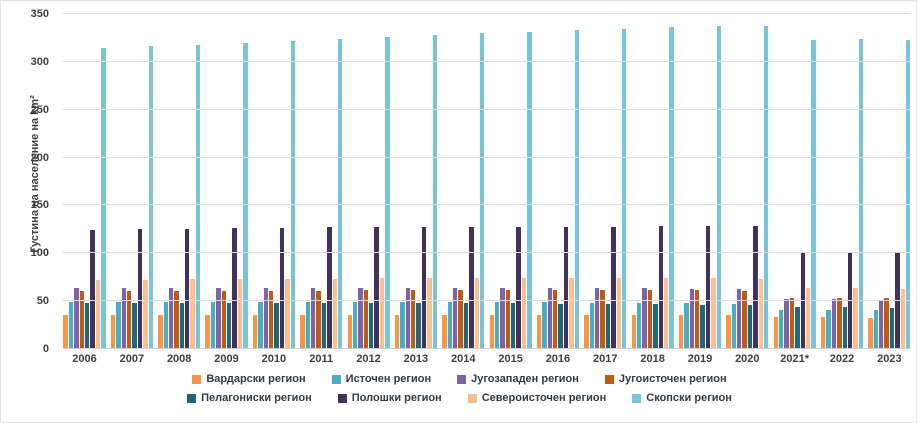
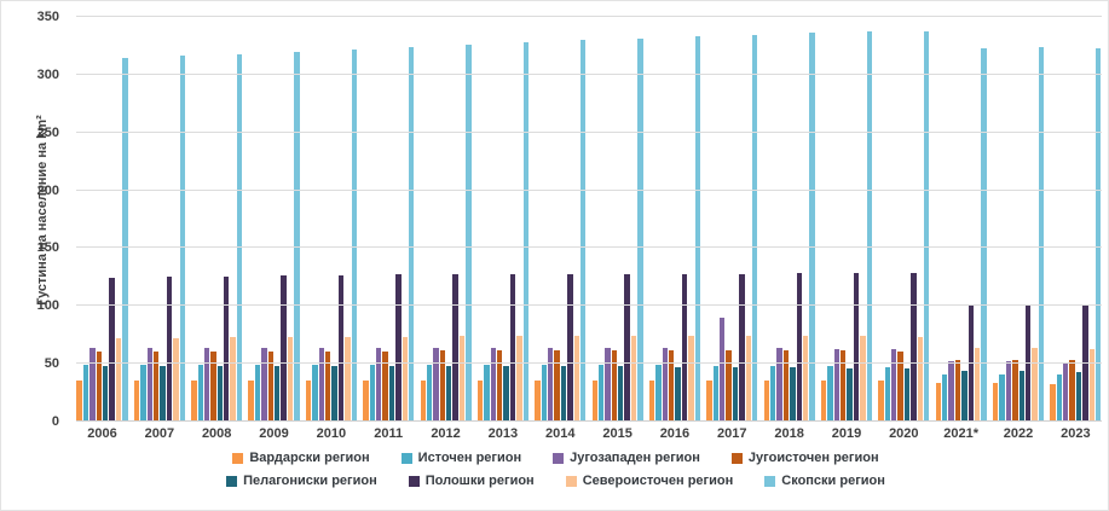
Југозападен регион/2017: 60 -> 90
